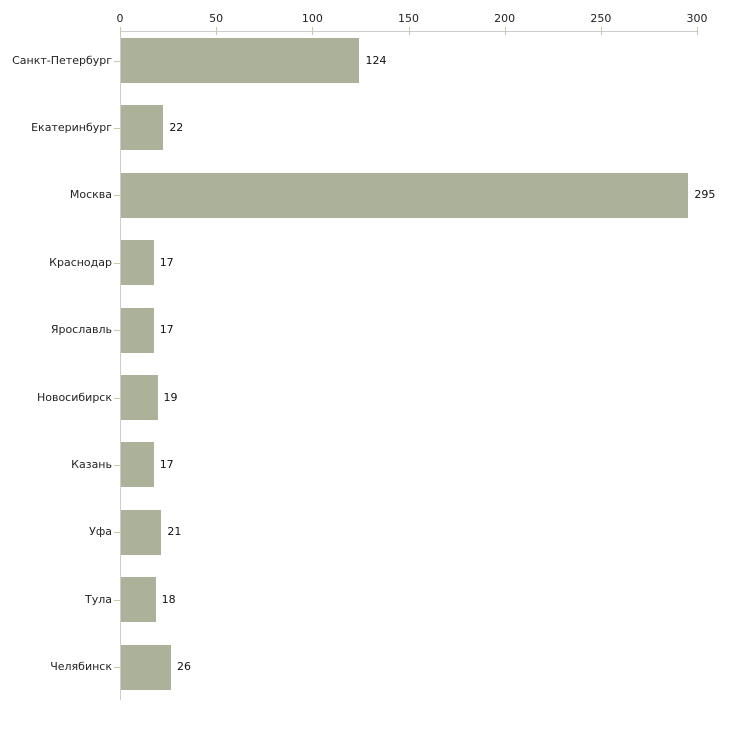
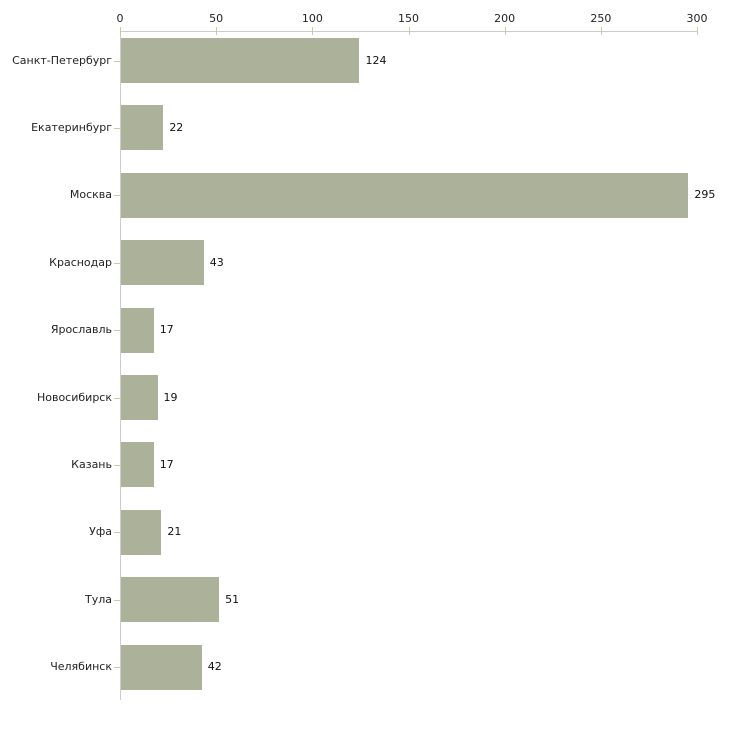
Краснодар: 17 -> 43
Тула: 18 -> 51
Челябинск: 26 -> 42
